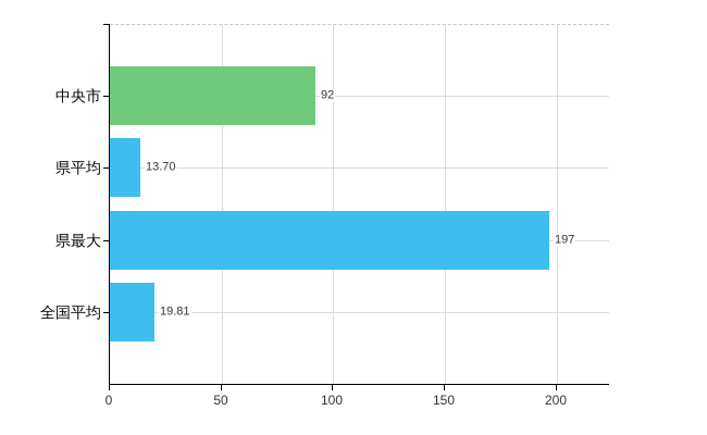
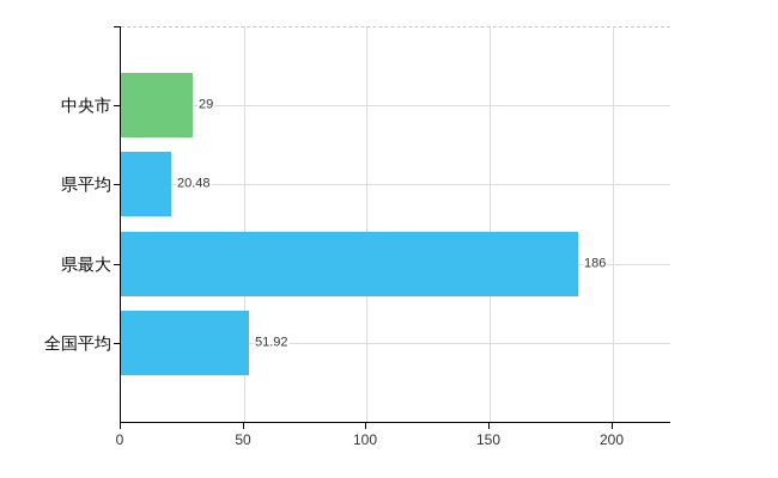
中央市: 92 -> 29
県平均: 13.70 -> 20.48
県最大: 197 -> 186
全国平均: 19.81 -> 51.92
